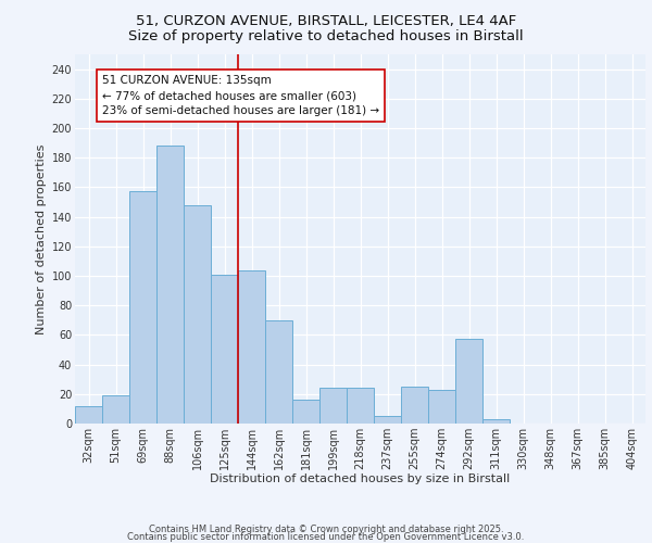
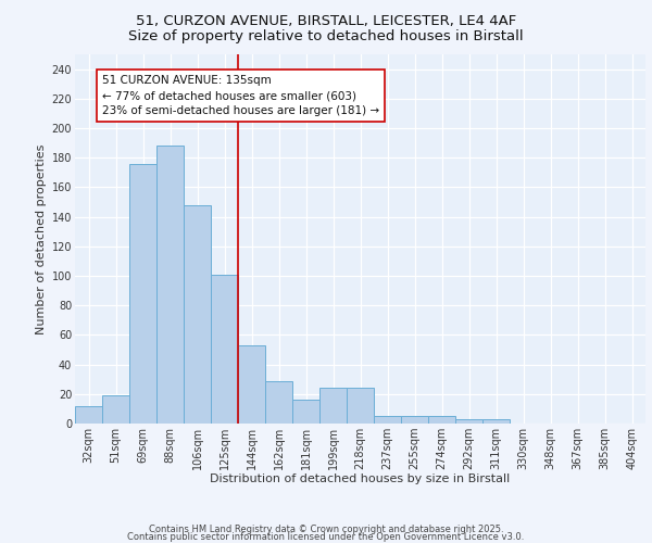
69sqm: 157 -> 176
144sqm: 104 -> 53
162sqm: 70 -> 29
255sqm: 25 -> 5
274sqm: 23 -> 5
292sqm: 57 -> 3
